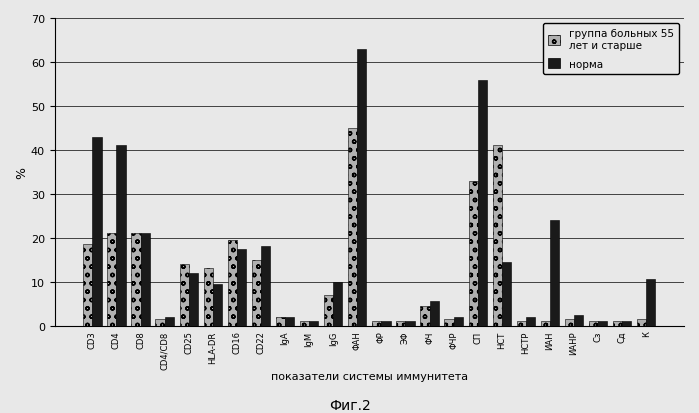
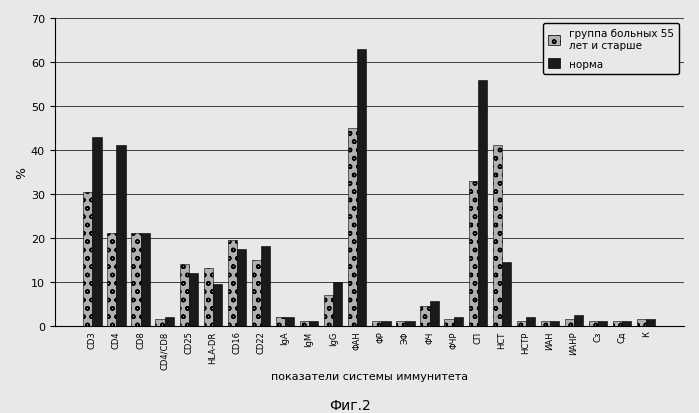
группа больных 55 лет и старше/CD3: 18.5 -> 30.5
норма/ИАН: 24.0 -> 1.0
норма/К: 10.5 -> 1.5
